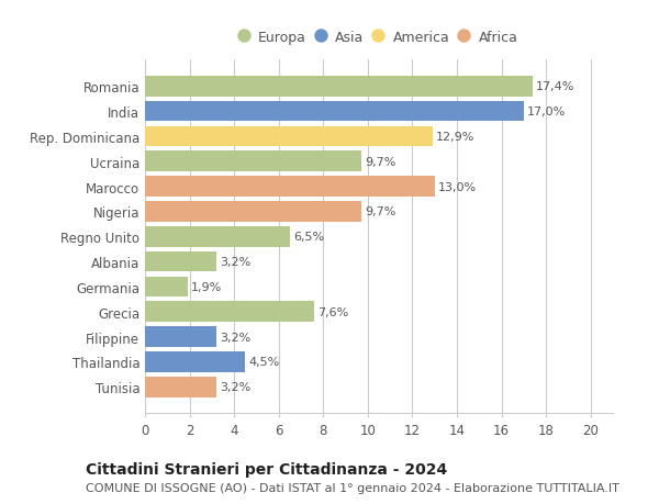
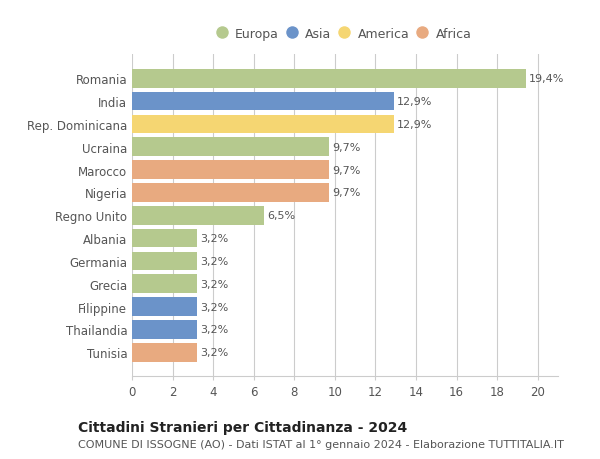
Romania: 17,4% -> 19,4%
India: 17,0% -> 12,9%
Marocco: 13,0% -> 9,7%
Germania: 1,9% -> 3,2%
Grecia: 7,6% -> 3,2%
Thailandia: 4,5% -> 3,2%
